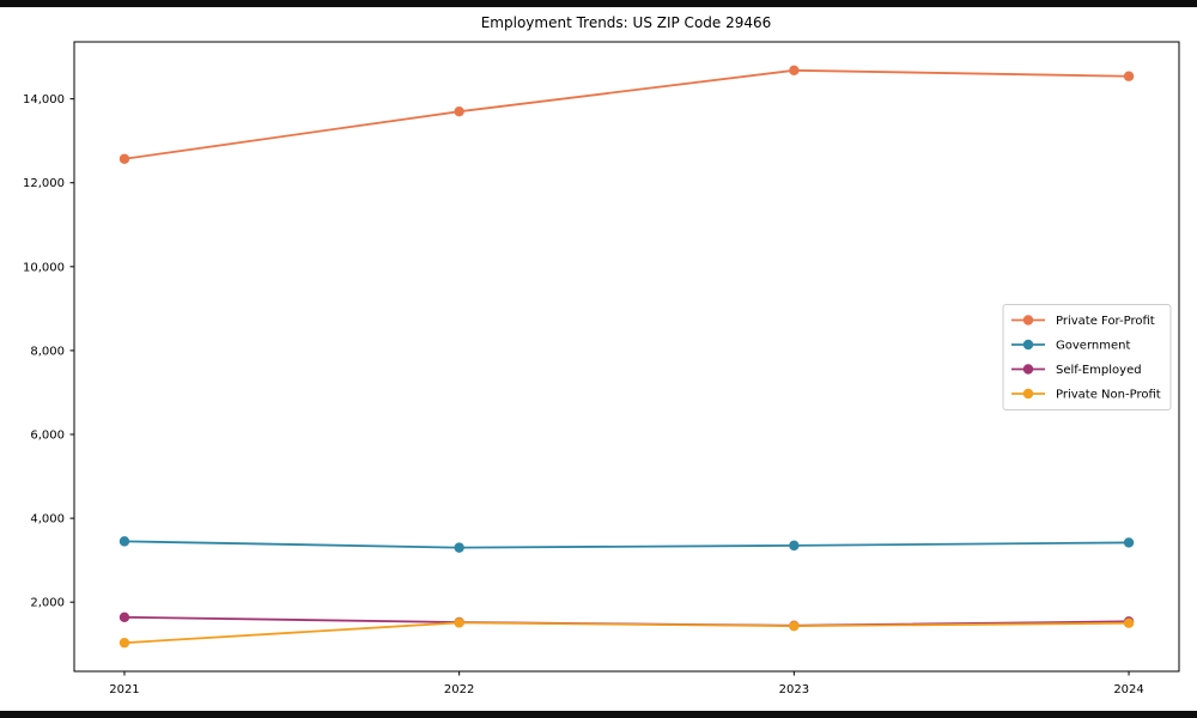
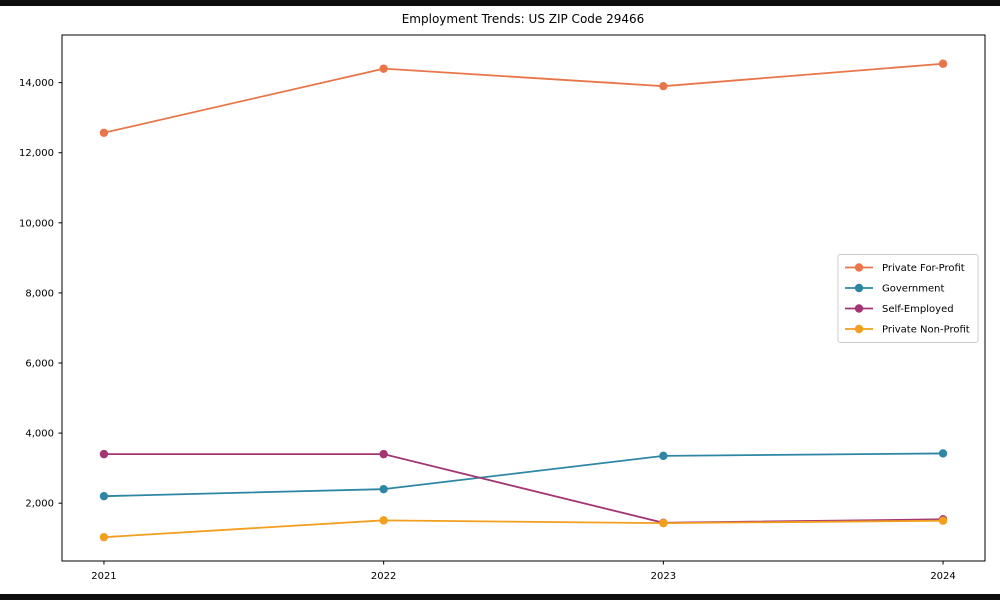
Government/2021: 3400 -> 2200
Self-Employed/2021: 1600 -> 3400
Private For-Profit/2022: 13700 -> 14400
Government/2022: 3300 -> 2400
Self-Employed/2022: 1500 -> 3400
Private For-Profit/2023: 14700 -> 13900
